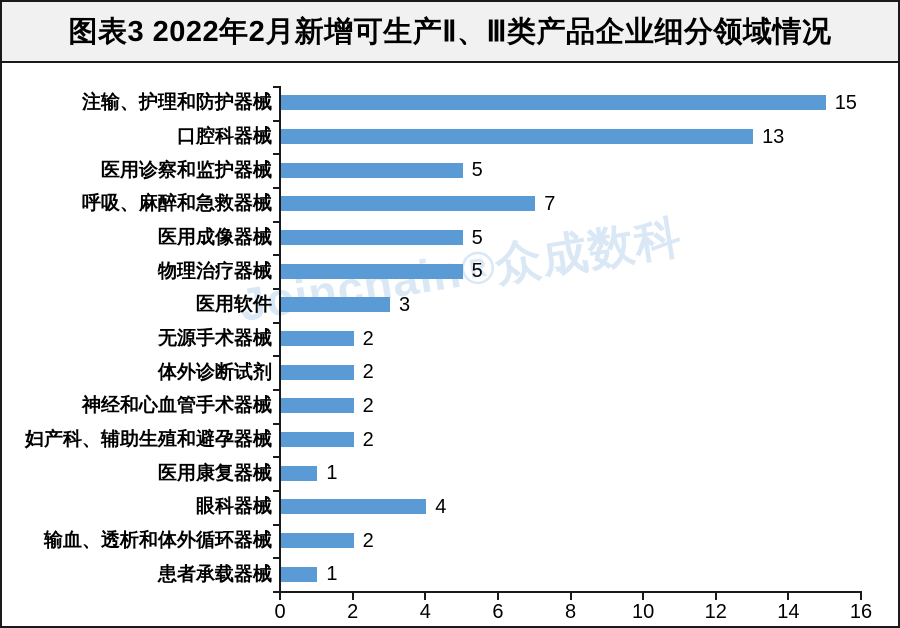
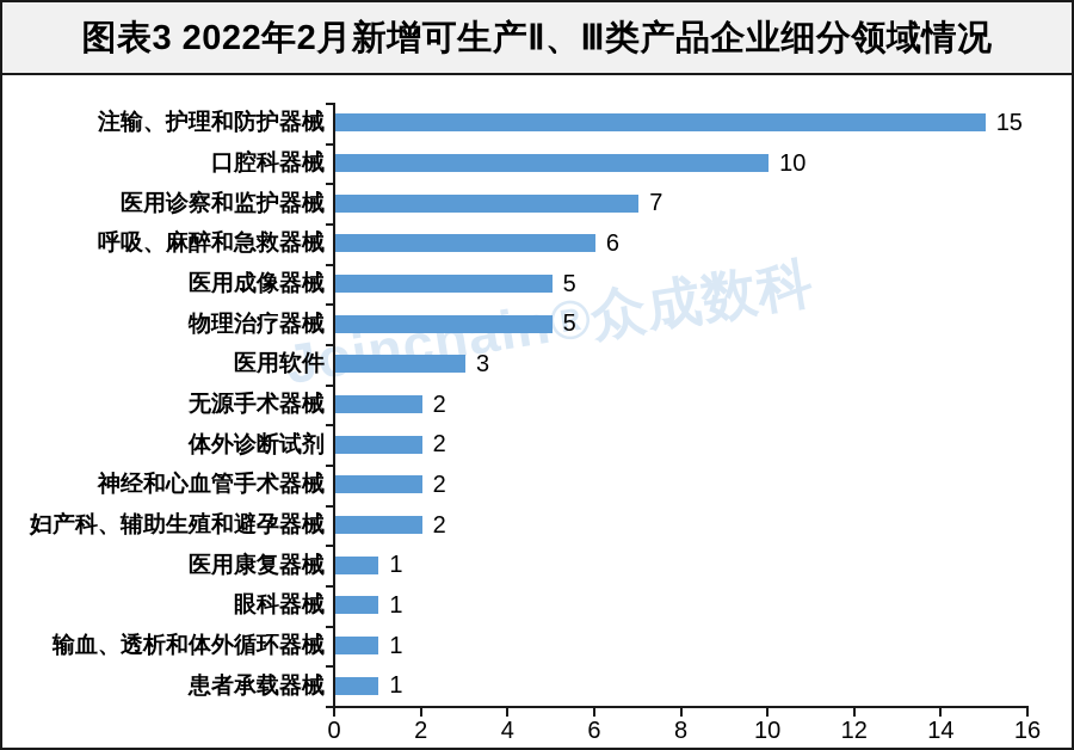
口腔科器械: 13 -> 10
医用诊察和监护器械: 5 -> 7
呼吸、麻醉和急救器械: 7 -> 6
眼科器械: 4 -> 1
输血、透析和体外循环器械: 2 -> 1
